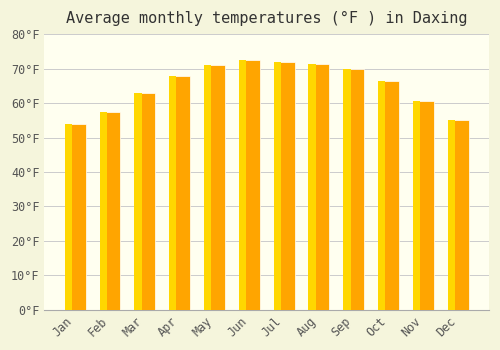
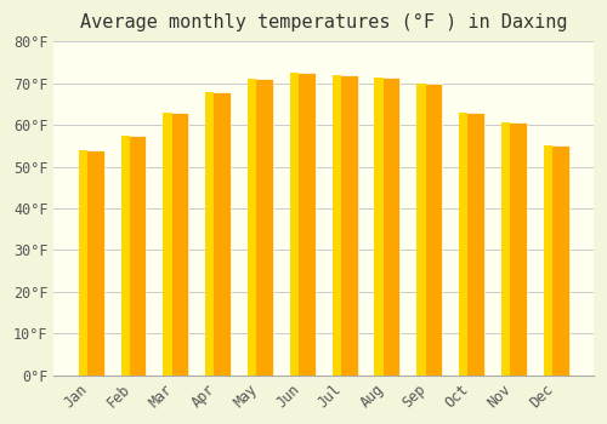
Oct: 66.5°F -> 63.0°F
